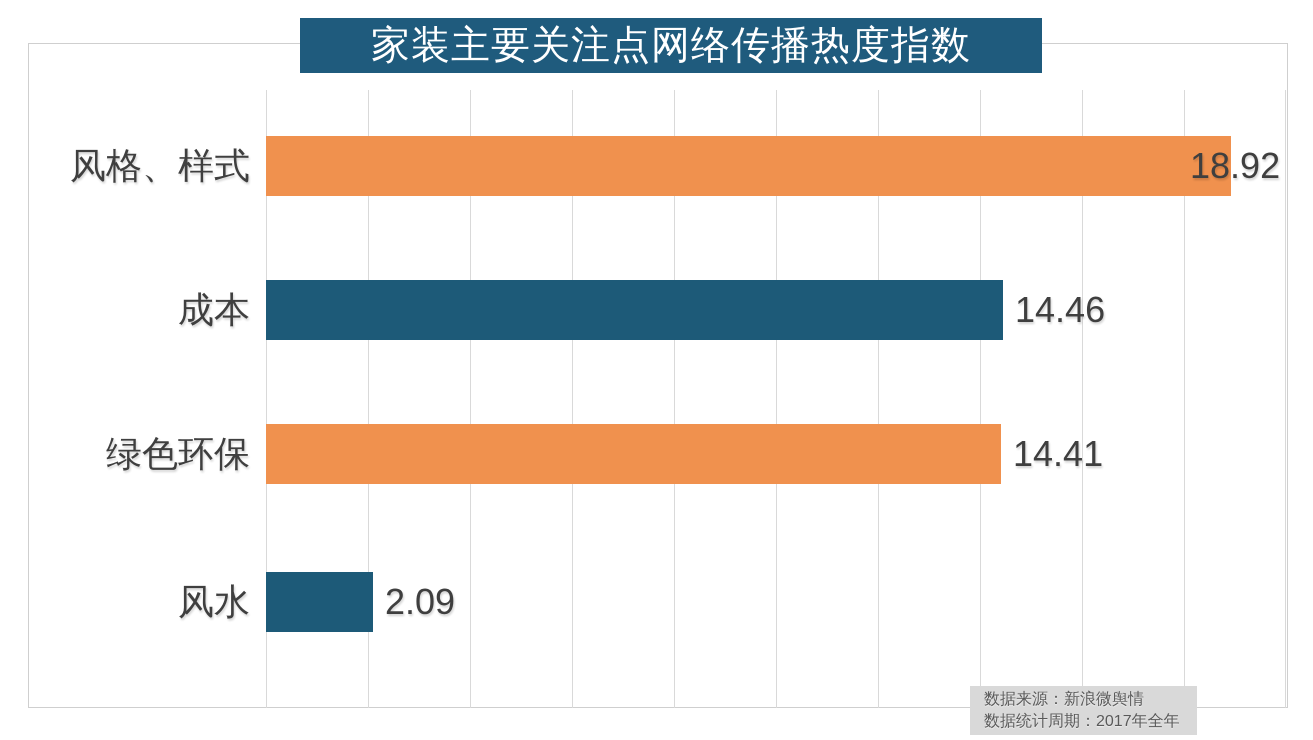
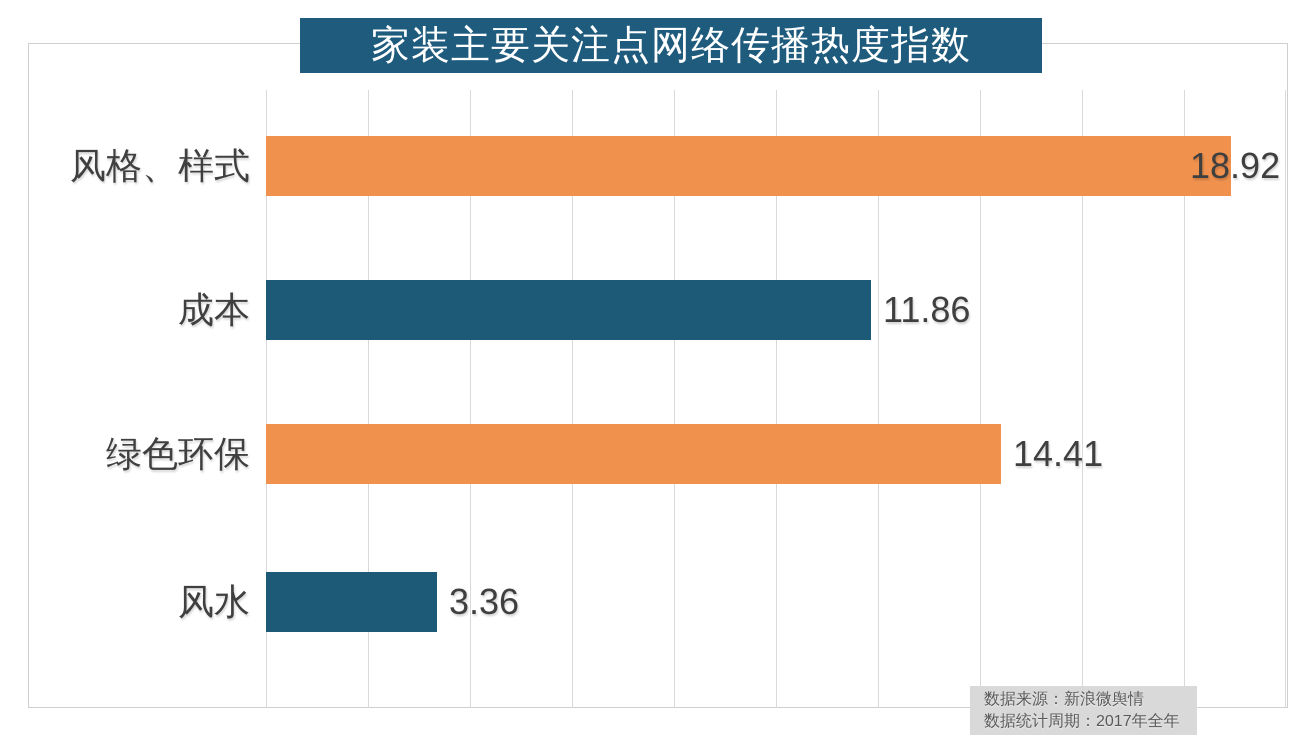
成本: 14.46 -> 11.86
风水: 2.09 -> 3.36
